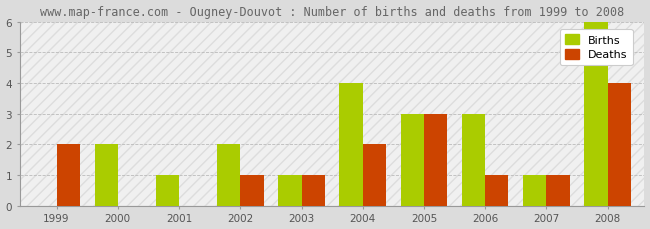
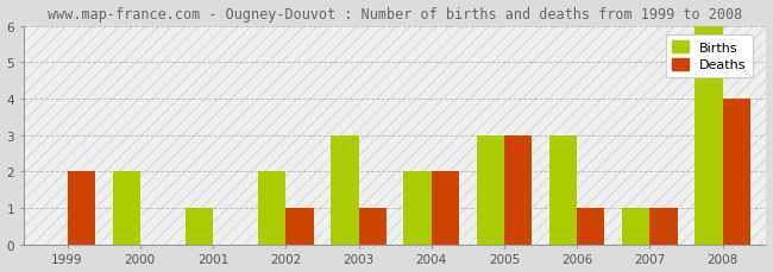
Births/2003: 1 -> 3
Births/2004: 4 -> 2
